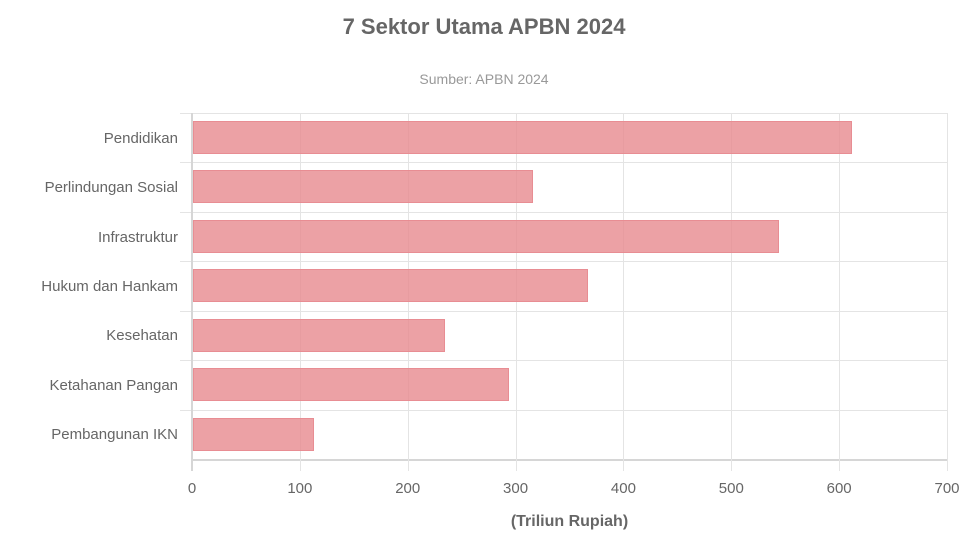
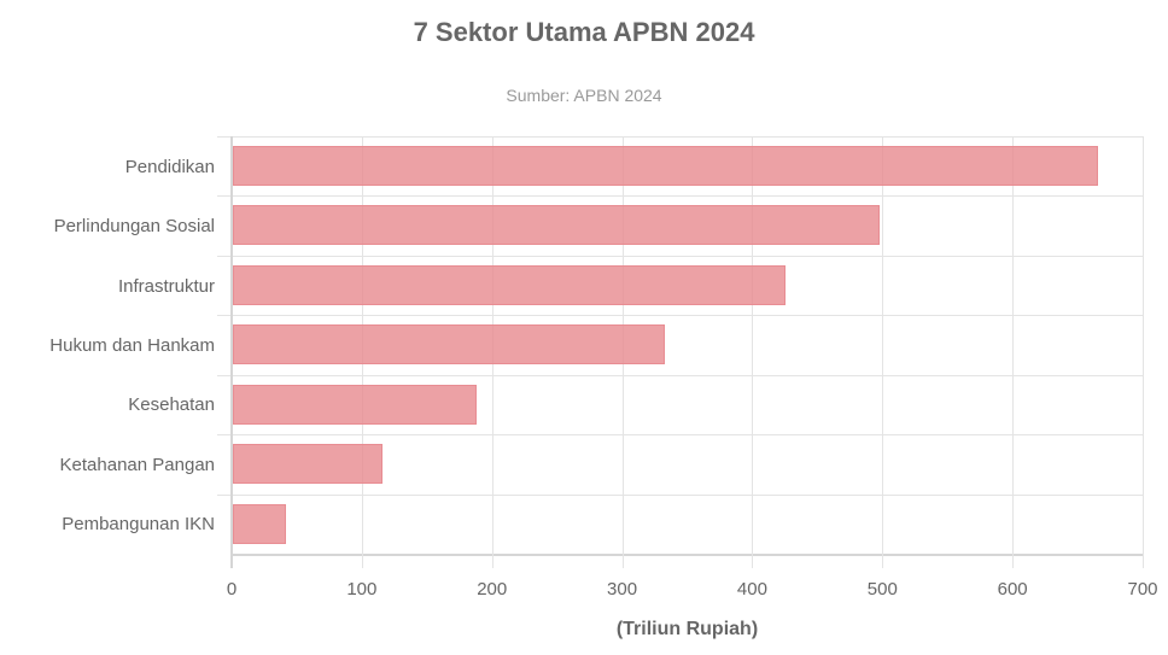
Pendidikan: 611 -> 665
Perlindungan Sosial: 315 -> 497
Infrastruktur: 543 -> 425
Hukum dan Hankam: 366 -> 332
Kesehatan: 234 -> 187
Ketahanan Pangan: 293 -> 115
Pembangunan IKN: 112 -> 41
